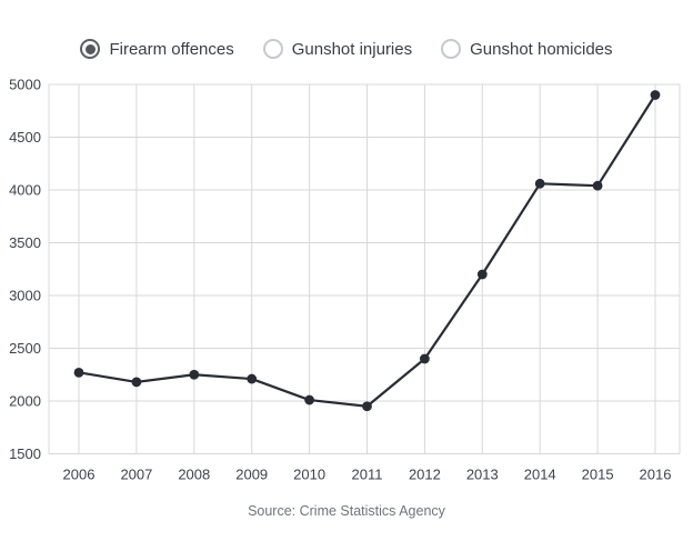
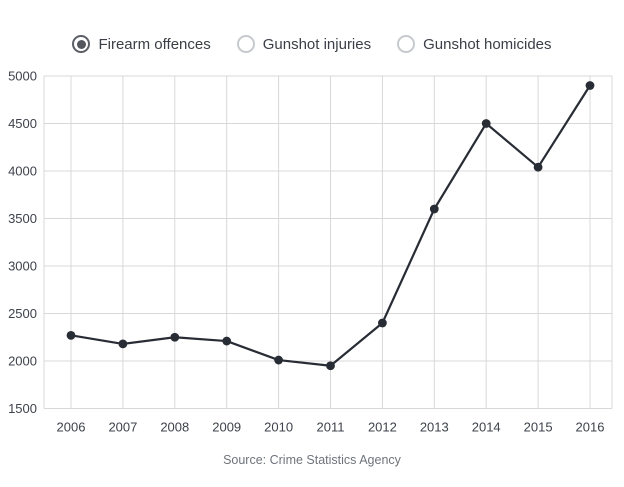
2013: 3200 -> 3600
2014: 4100 -> 4500
